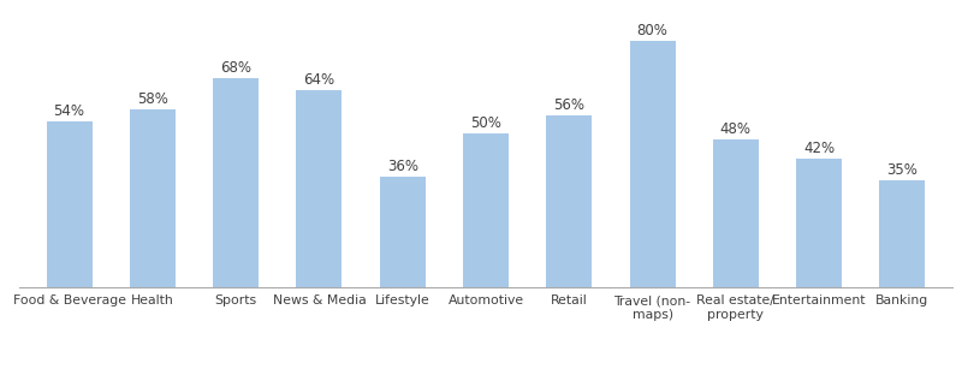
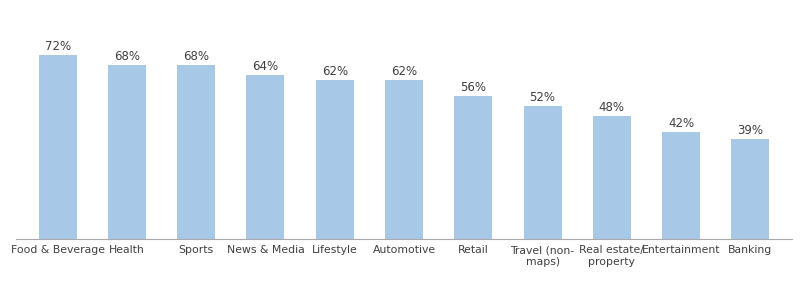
Food & Beverage: 54% -> 72%
Health: 58% -> 68%
Lifestyle: 36% -> 62%
Automotive: 50% -> 62%
Travel (non- maps): 80% -> 52%
Banking: 35% -> 39%
